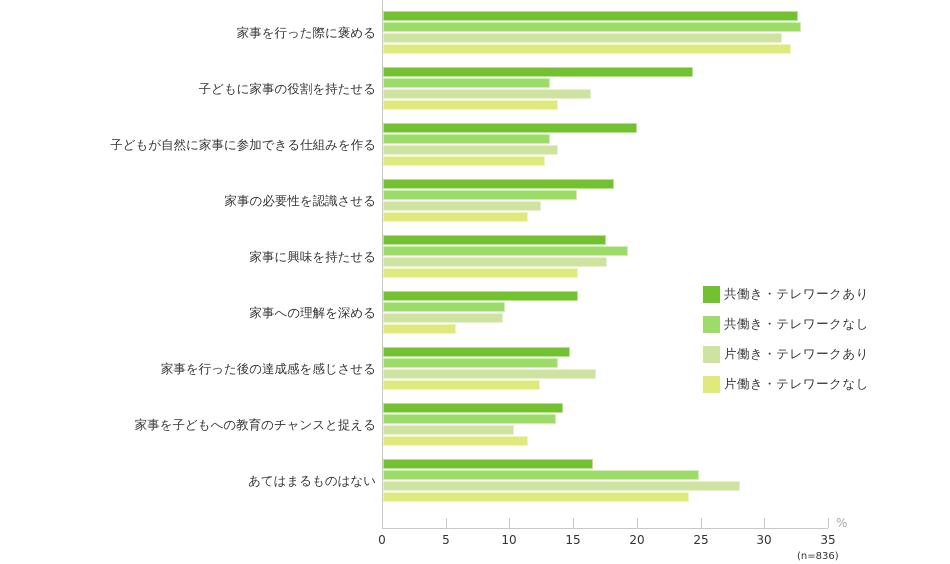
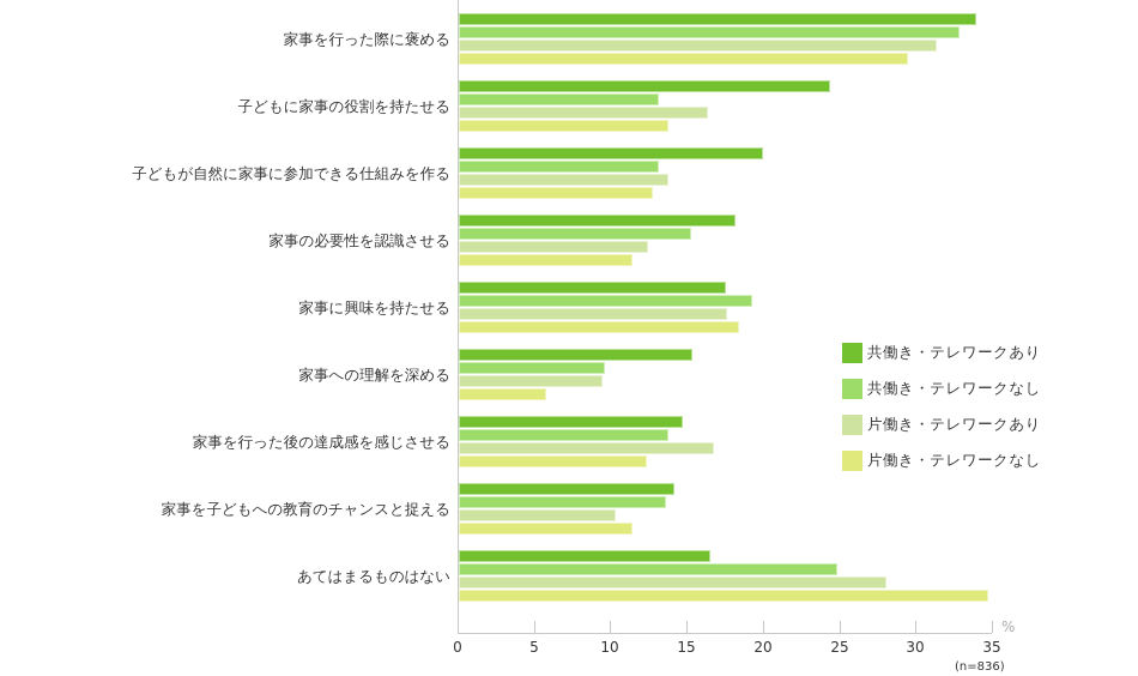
共働き・テレワークあり/家事を行った際に褒める: 32.6 -> 33.9
片働き・テレワークなし/家事を行った際に褒める: 32.0 -> 29.4
片働き・テレワークなし/家事に興味を持たせる: 15.3 -> 18.4
片働き・テレワークなし/あてはまるものはない: 24.0 -> 34.7
